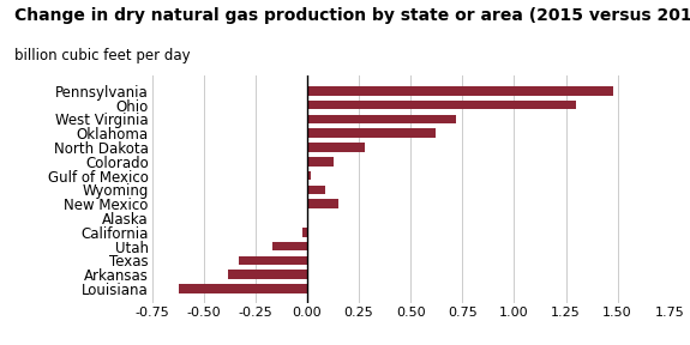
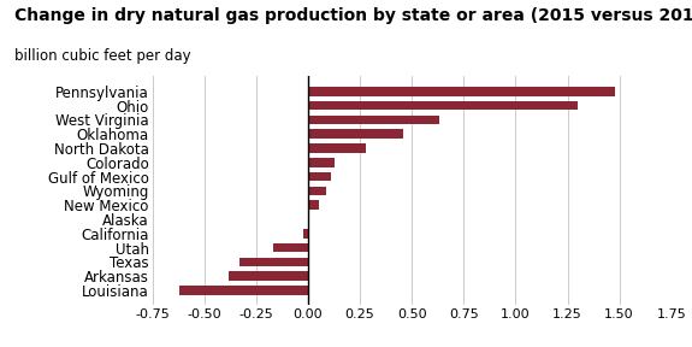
West Virginia: 0.72 -> 0.63
Oklahoma: 0.62 -> 0.46
Gulf of Mexico: 0.02 -> 0.11
New Mexico: 0.15 -> 0.05
